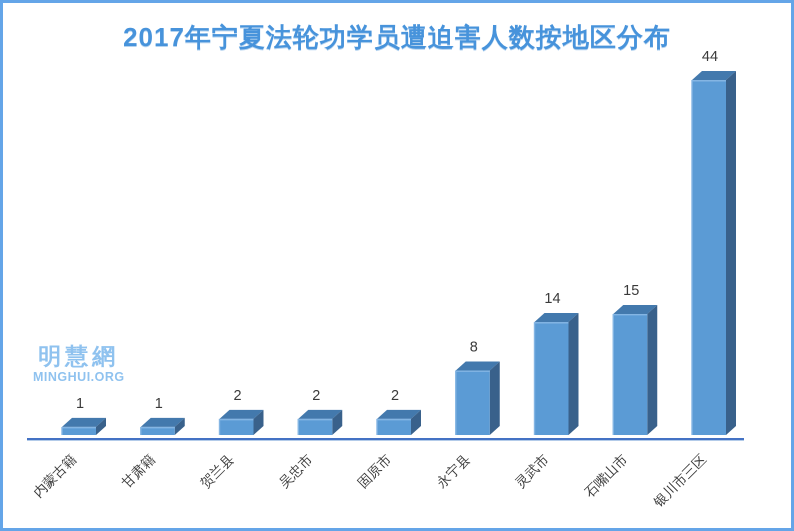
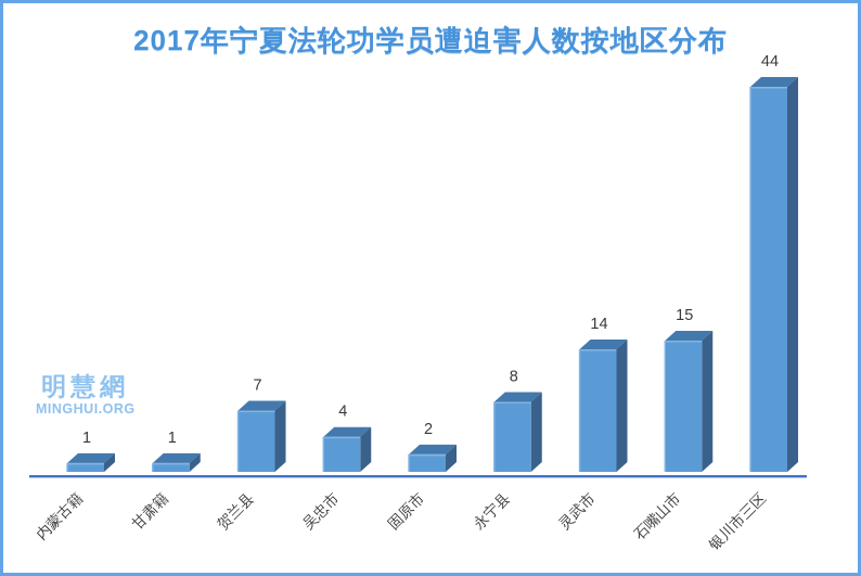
贺兰县: 2 -> 7
吴忠市: 2 -> 4
